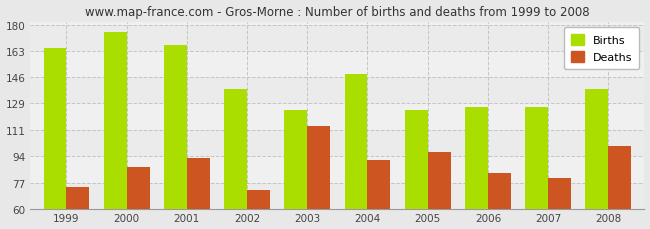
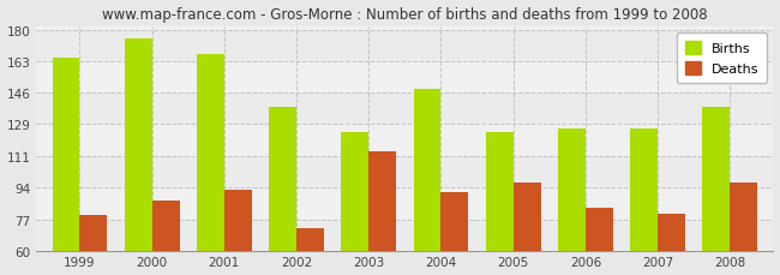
Deaths/1999: 74 -> 79
Deaths/2008: 101 -> 97
